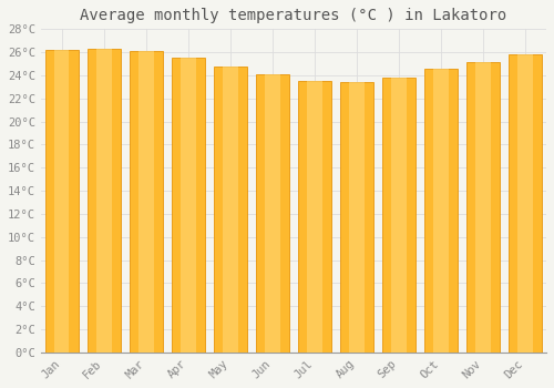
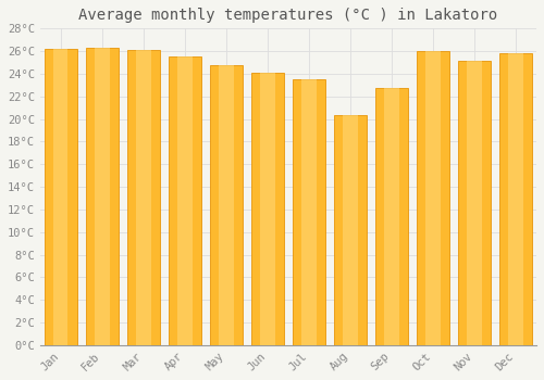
Aug: 23.4°C -> 20.3°C
Sep: 23.8°C -> 22.7°C
Oct: 24.6°C -> 26.0°C
